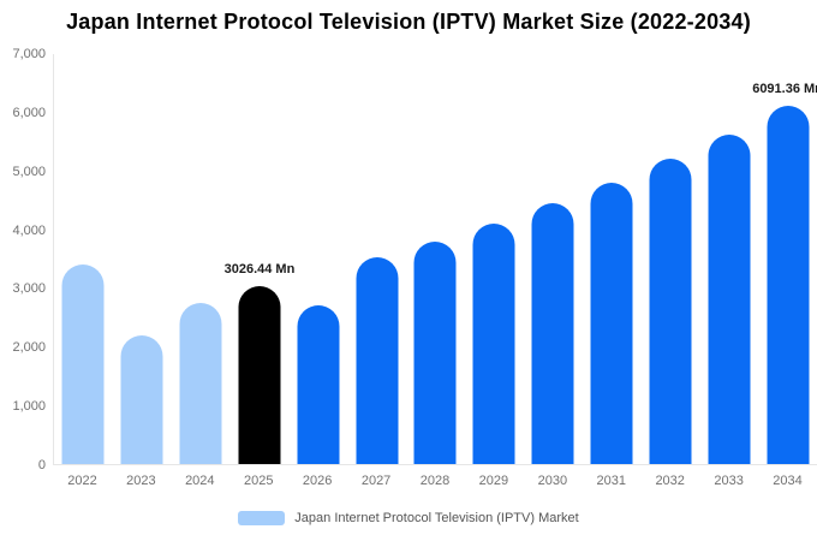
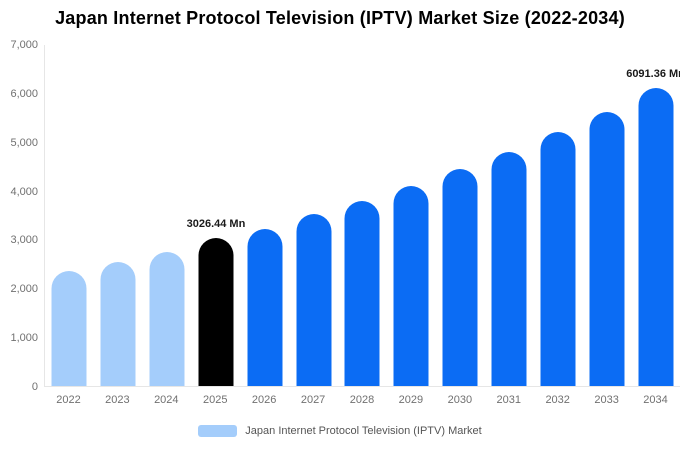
2022: 3400 -> 2400
2023: 2200 -> 2500
2026: 2700 -> 3200
